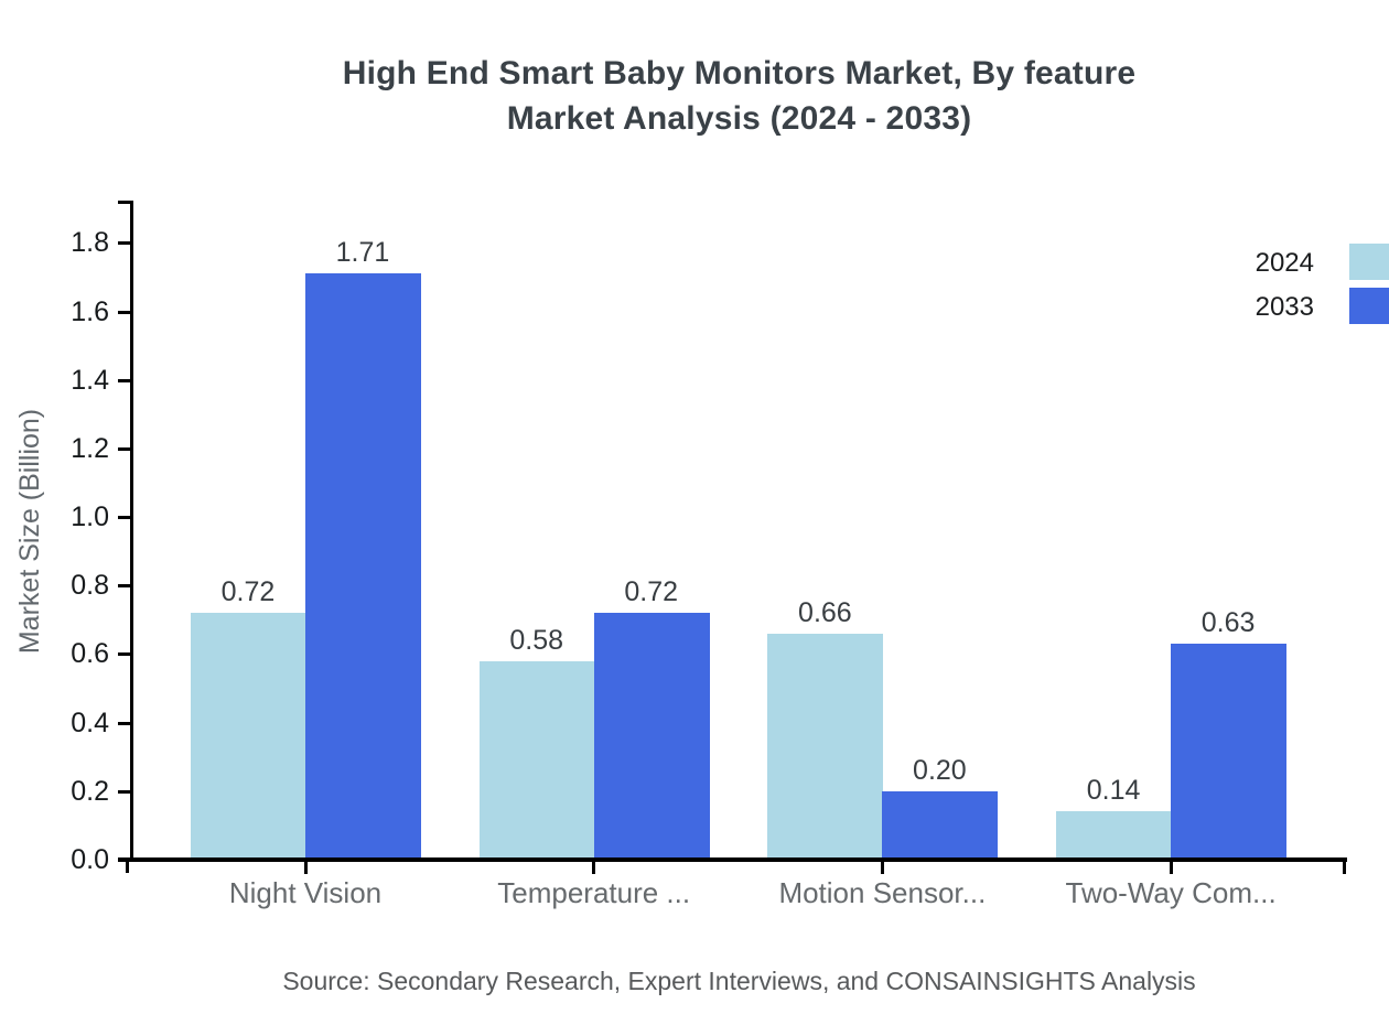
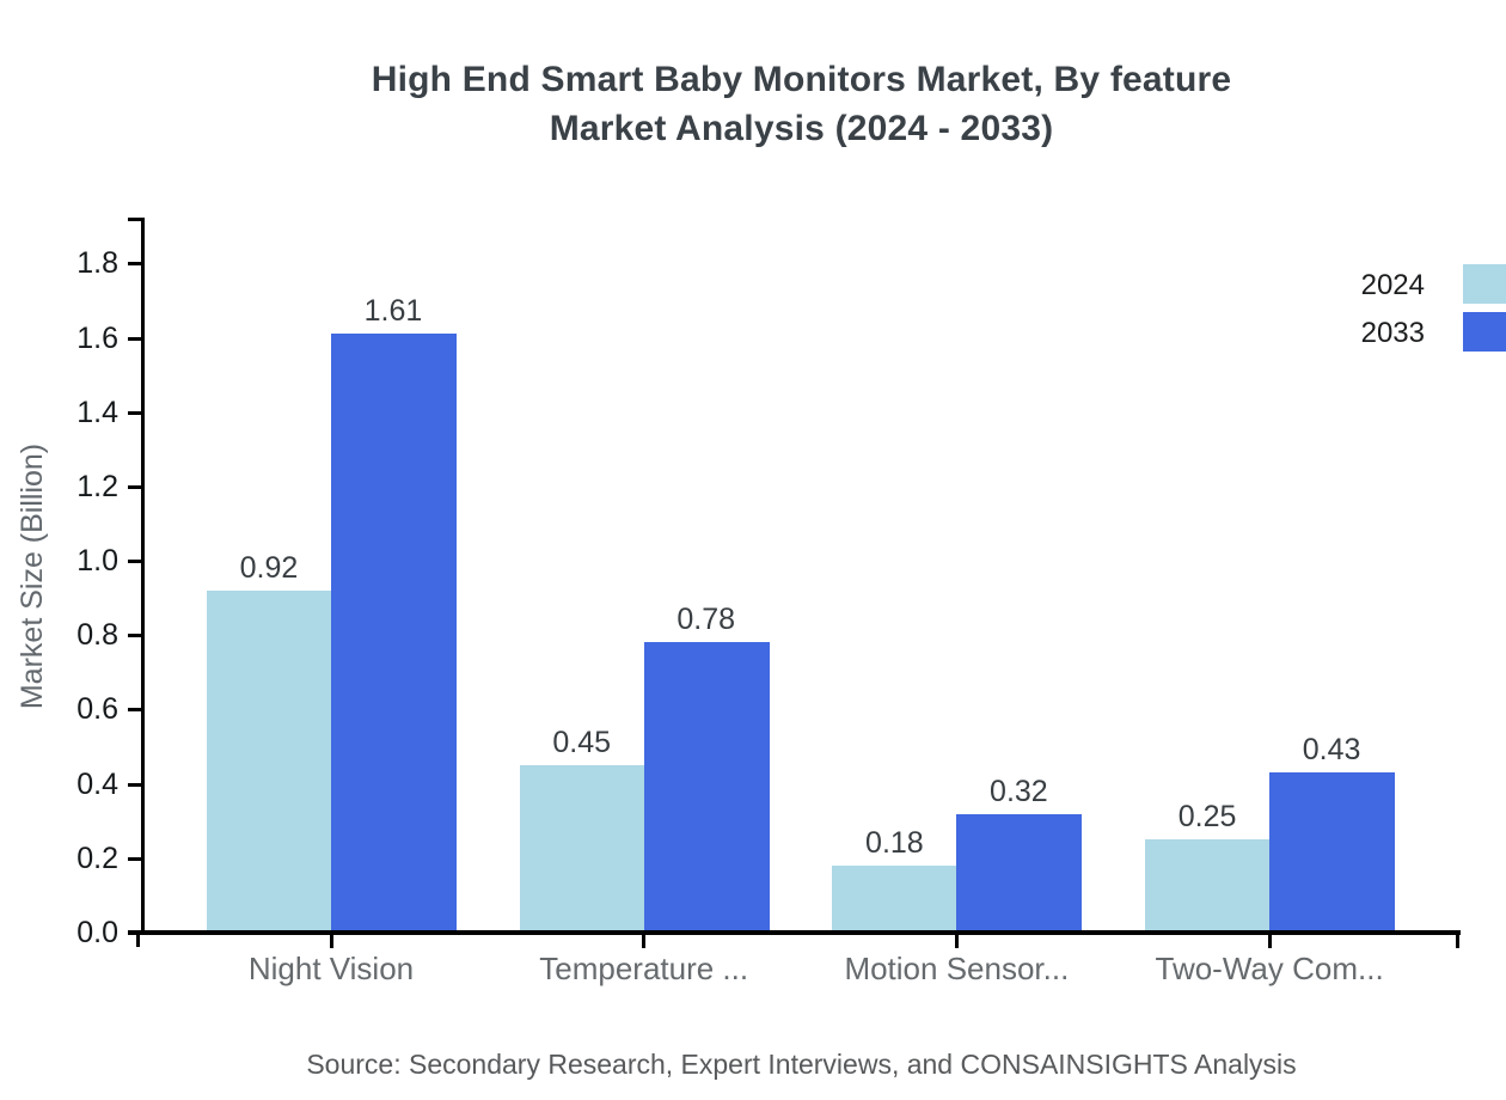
2024/Night Vision: 0.72 -> 0.92
2033/Night Vision: 1.71 -> 1.61
2024/Temperature ...: 0.58 -> 0.45
2033/Temperature ...: 0.72 -> 0.78
2024/Motion Sensor...: 0.66 -> 0.18
2033/Motion Sensor...: 0.20 -> 0.32
2024/Two-Way Com...: 0.14 -> 0.25
2033/Two-Way Com...: 0.63 -> 0.43
